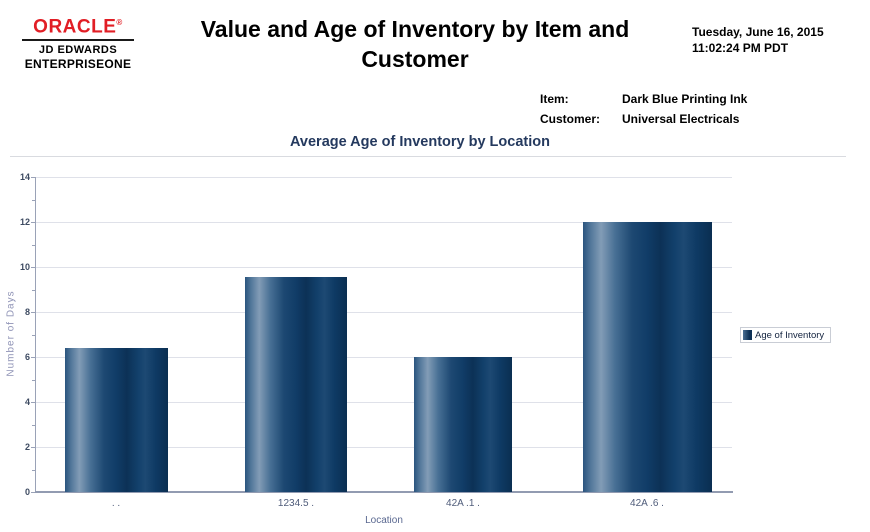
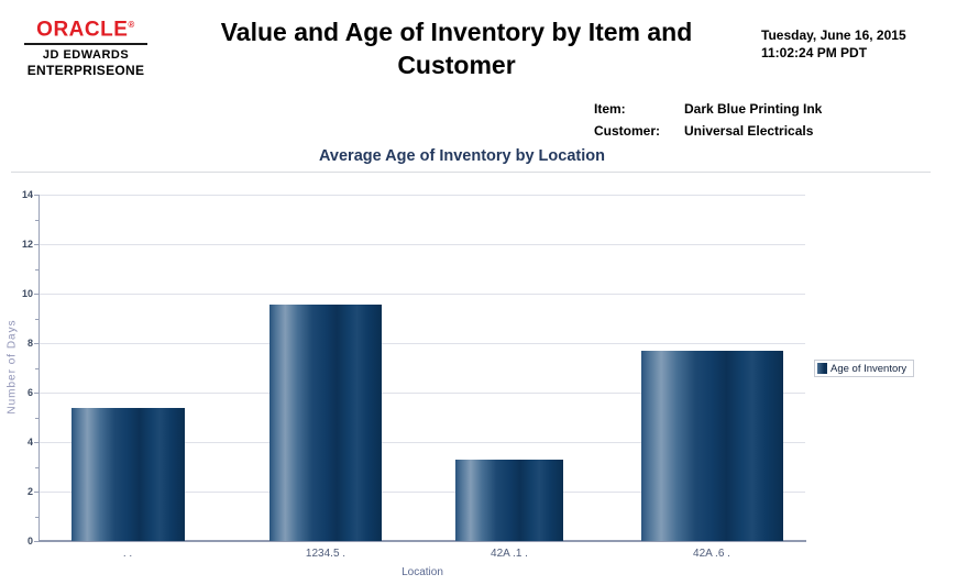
. .: 6.4 -> 5.4
42A .1 .: 6.0 -> 3.3
42A .6 .: 12.0 -> 7.7
